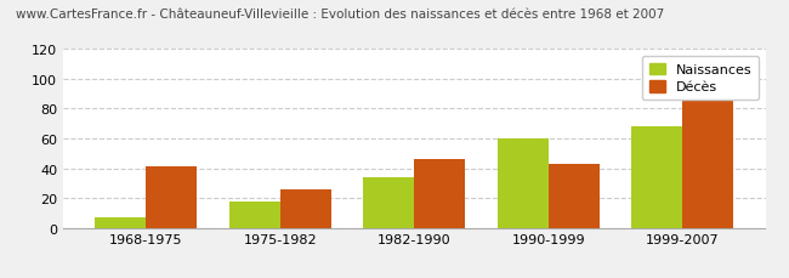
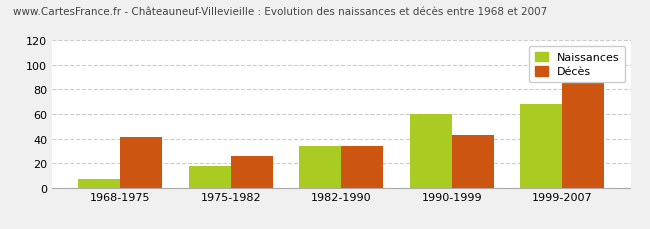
Décès/1982-1990: 46 -> 34
